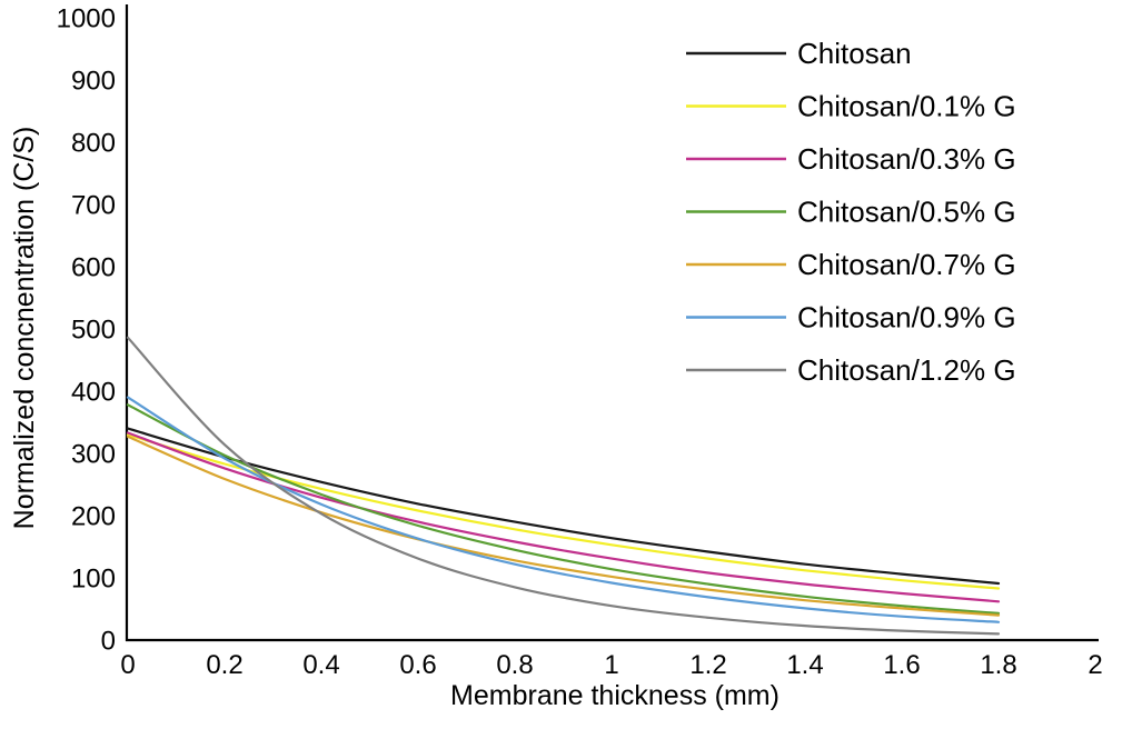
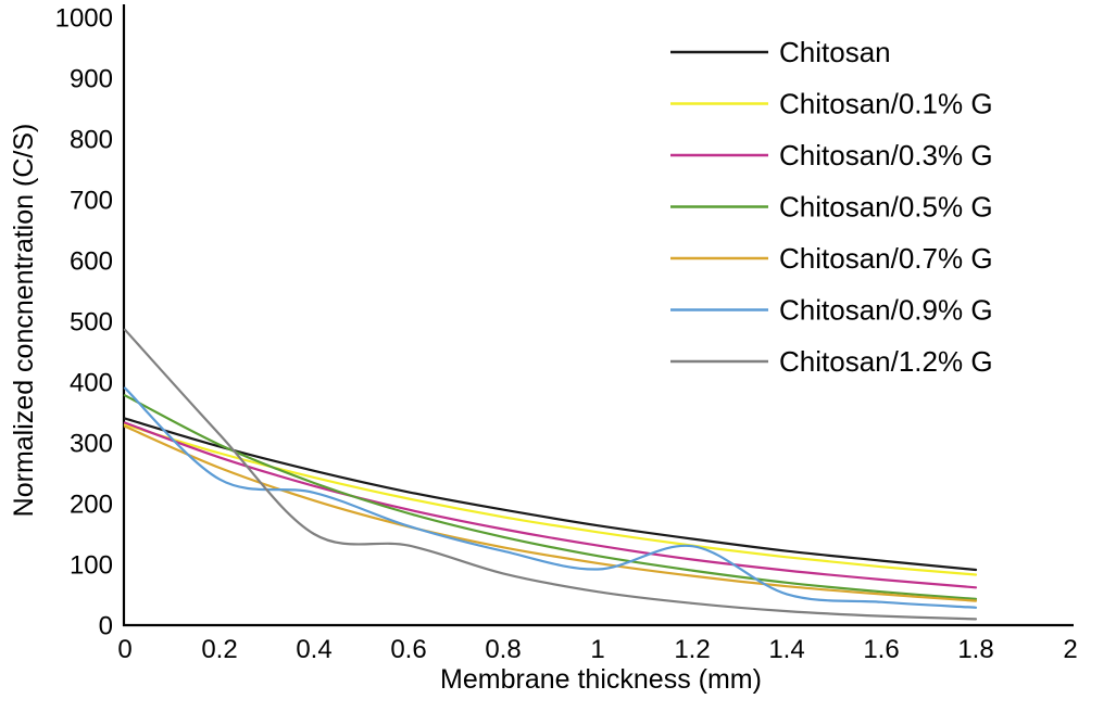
Chitosan/0.9% G/0.2: 290 -> 240
Chitosan/1.2% G/0.4: 200 -> 150
Chitosan/0.9% G/1.2: 70 -> 130
